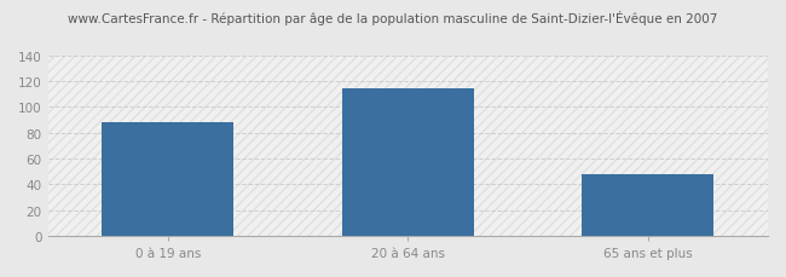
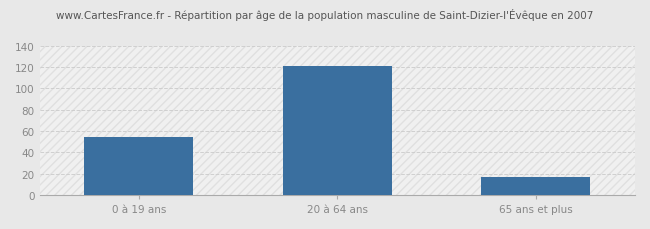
0 à 19 ans: 88 -> 54
20 à 64 ans: 114 -> 121
65 ans et plus: 48 -> 17
